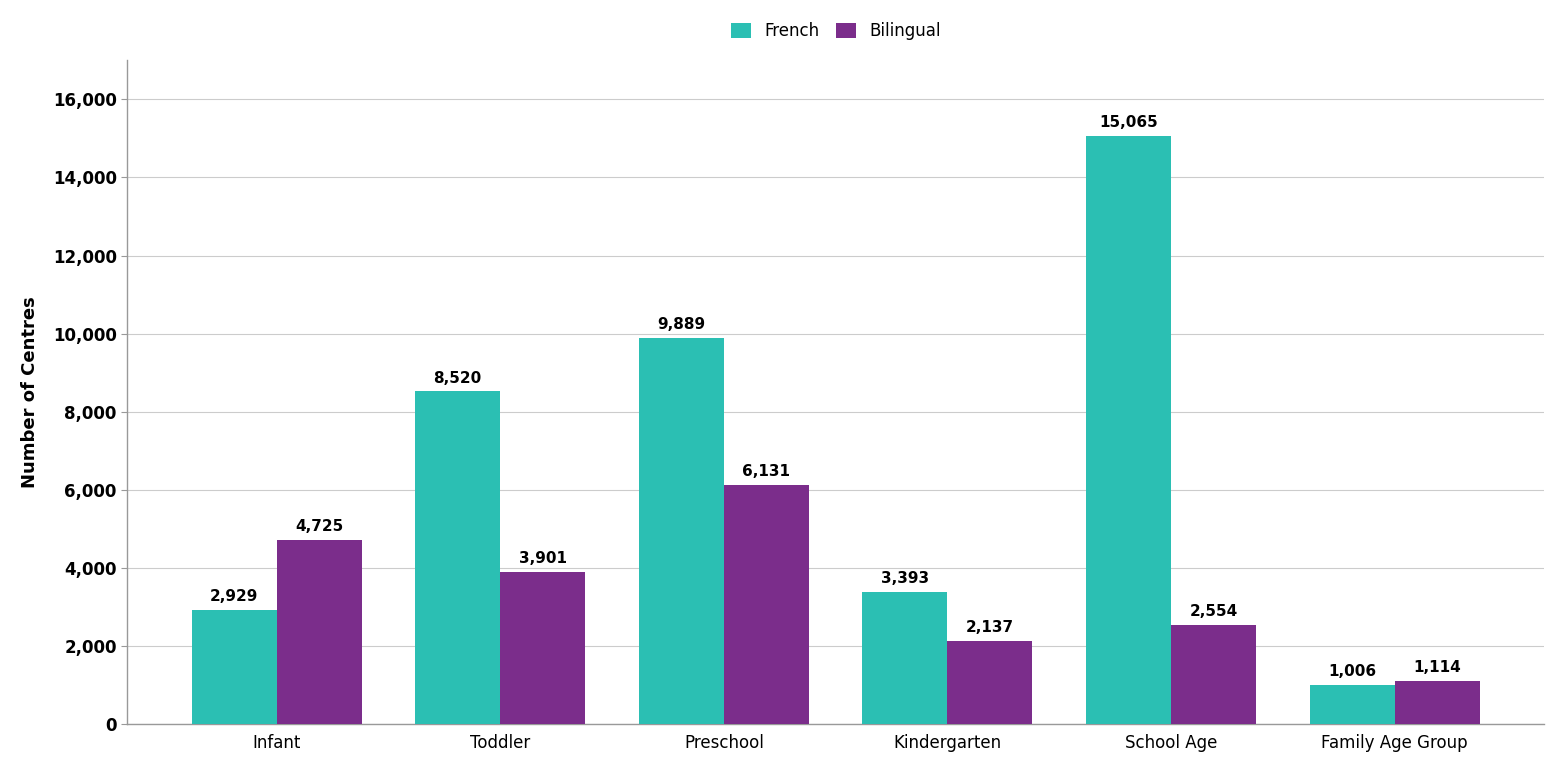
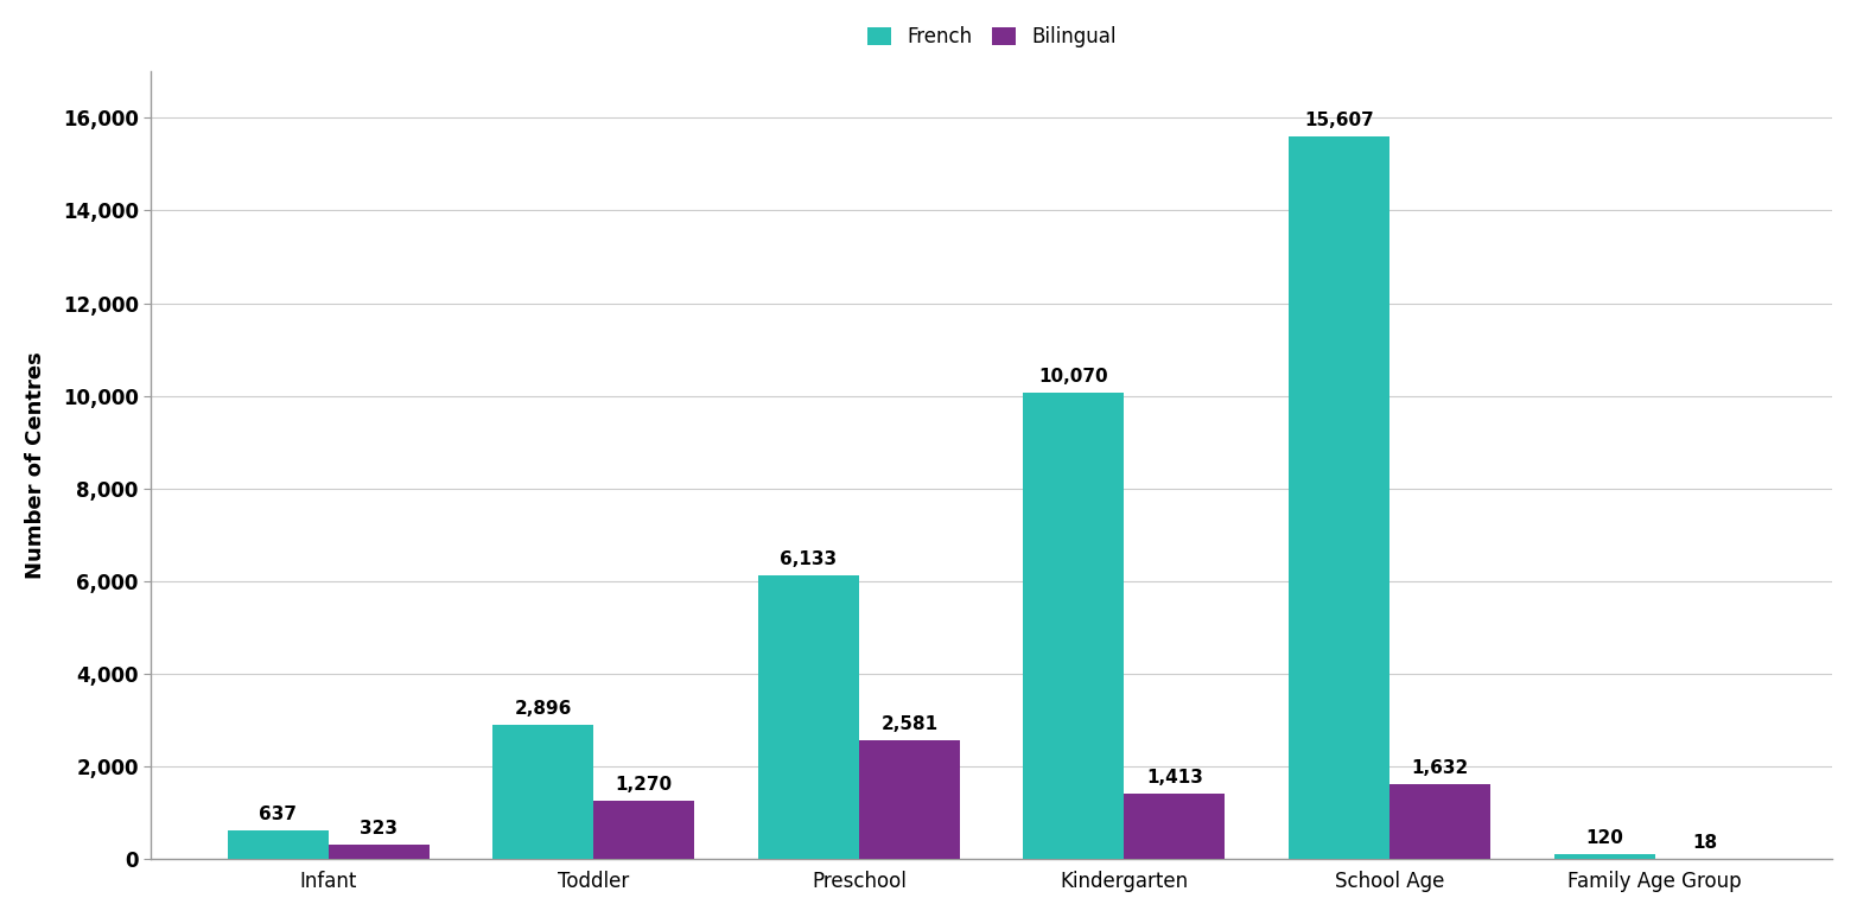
French/Infant: 2,929 -> 637
Bilingual/Infant: 4,725 -> 323
French/Toddler: 8,520 -> 2,896
Bilingual/Toddler: 3,901 -> 1,270
French/Preschool: 9,889 -> 6,133
Bilingual/Preschool: 6,131 -> 2,581
French/Kindergarten: 3,393 -> 10,070
Bilingual/Kindergarten: 2,137 -> 1,413
French/School Age: 15,065 -> 15,607
Bilingual/School Age: 2,554 -> 1,632
French/Family Age Group: 1,006 -> 120
Bilingual/Family Age Group: 1,114 -> 18
